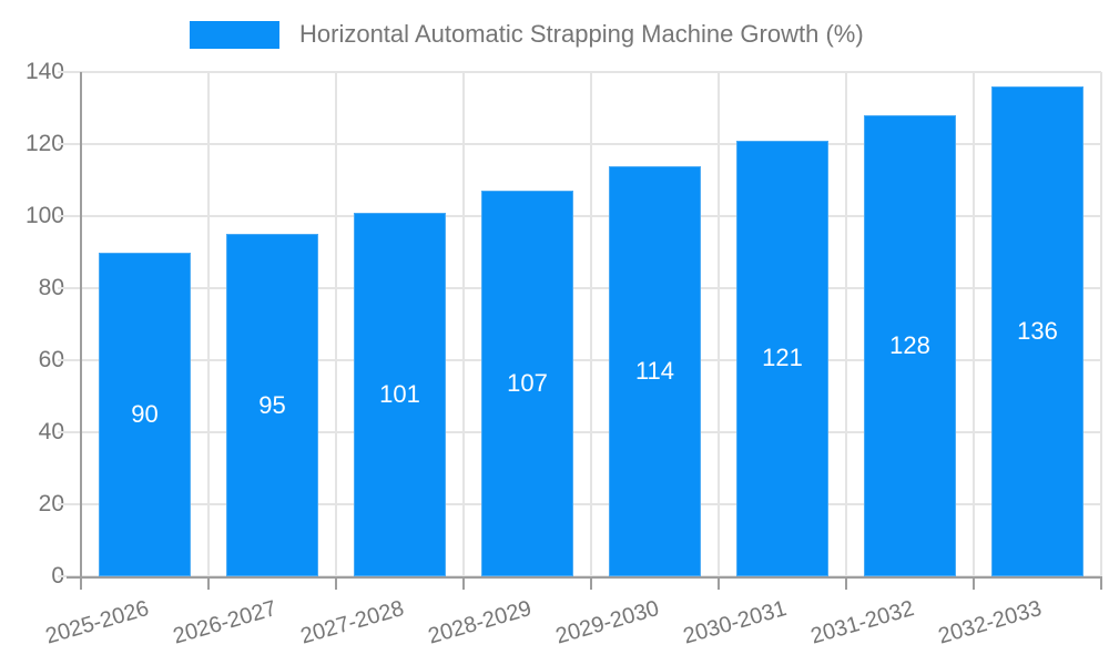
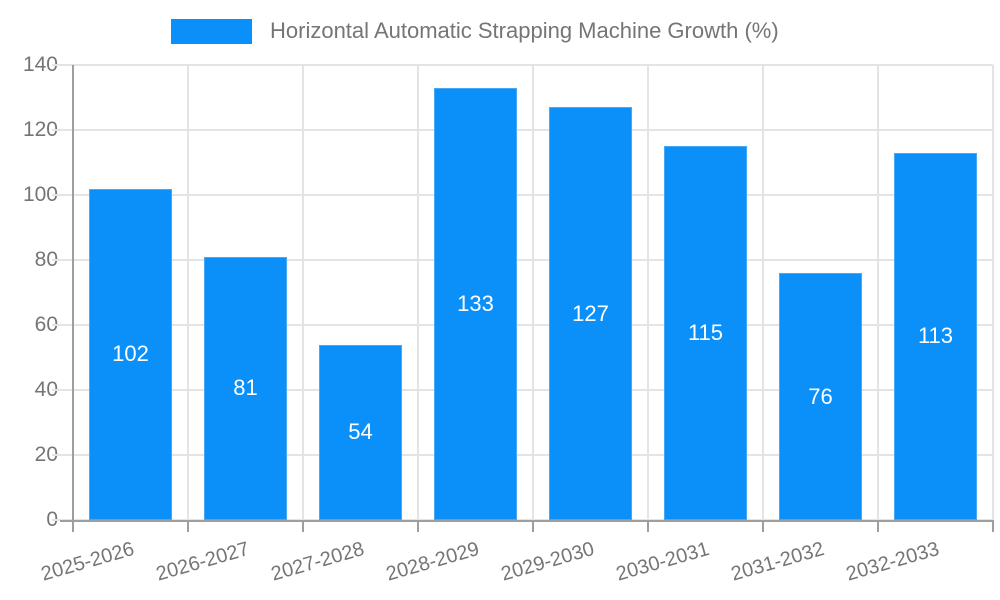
2025-2026: 90 -> 102
2026-2027: 95 -> 81
2027-2028: 101 -> 54
2028-2029: 107 -> 133
2029-2030: 114 -> 127
2030-2031: 121 -> 115
2031-2032: 128 -> 76
2032-2033: 136 -> 113
